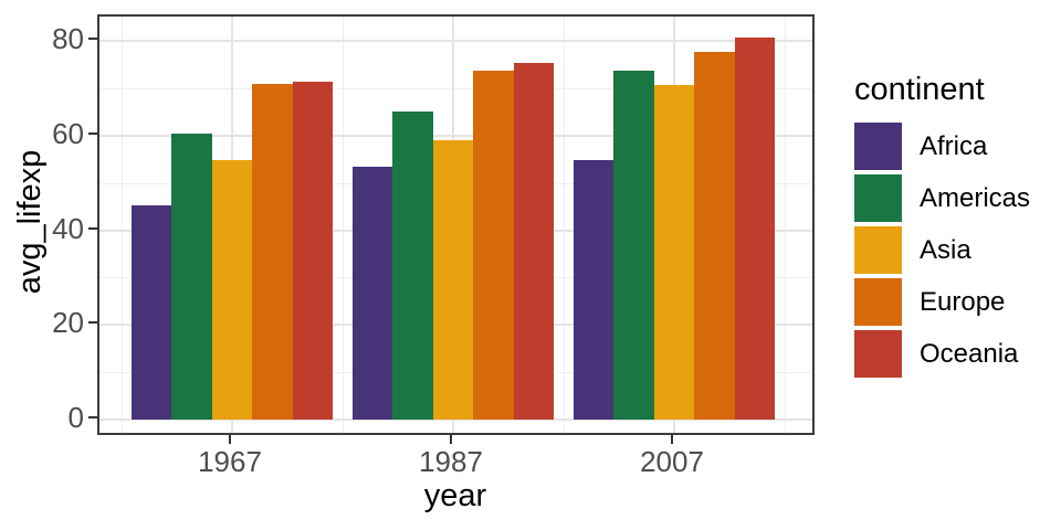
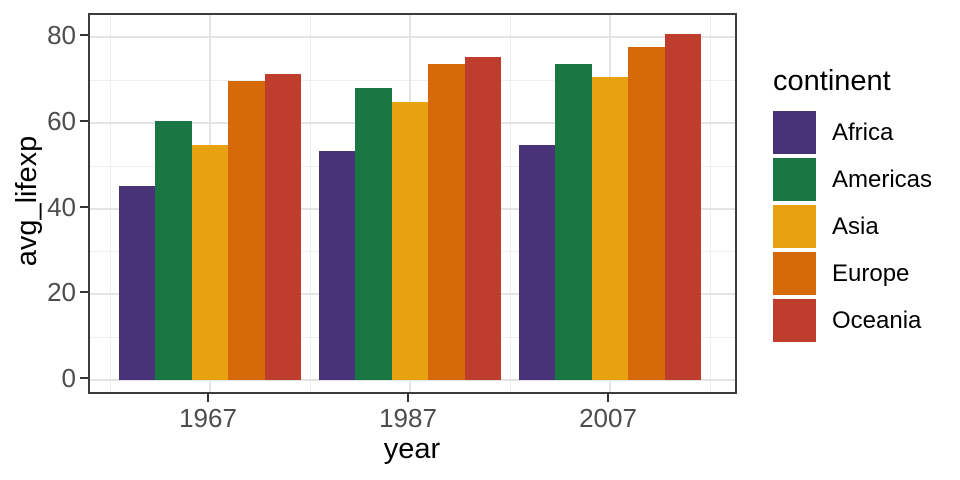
Europe/1967: 71 -> 70
Americas/1987: 65 -> 68
Asia/1987: 59 -> 65
